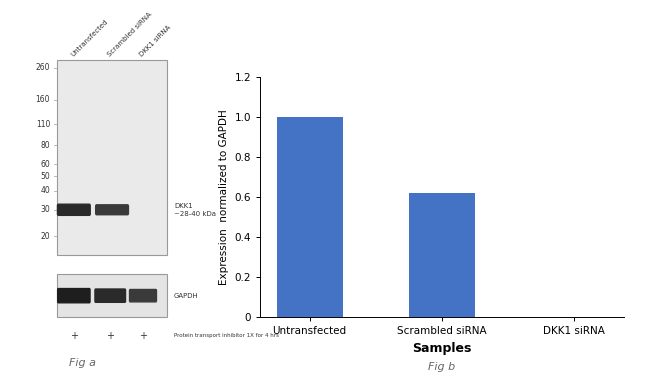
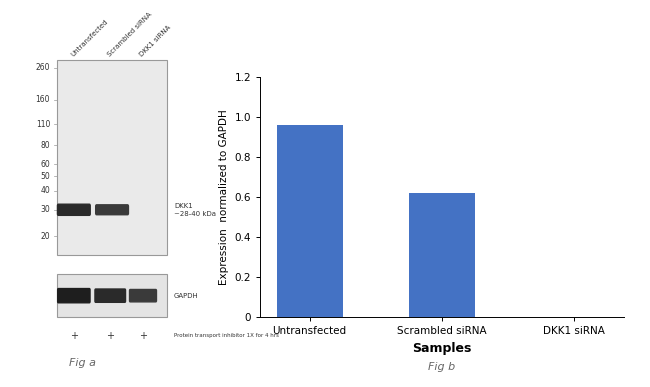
Untransfected: 1.00 -> 0.96
